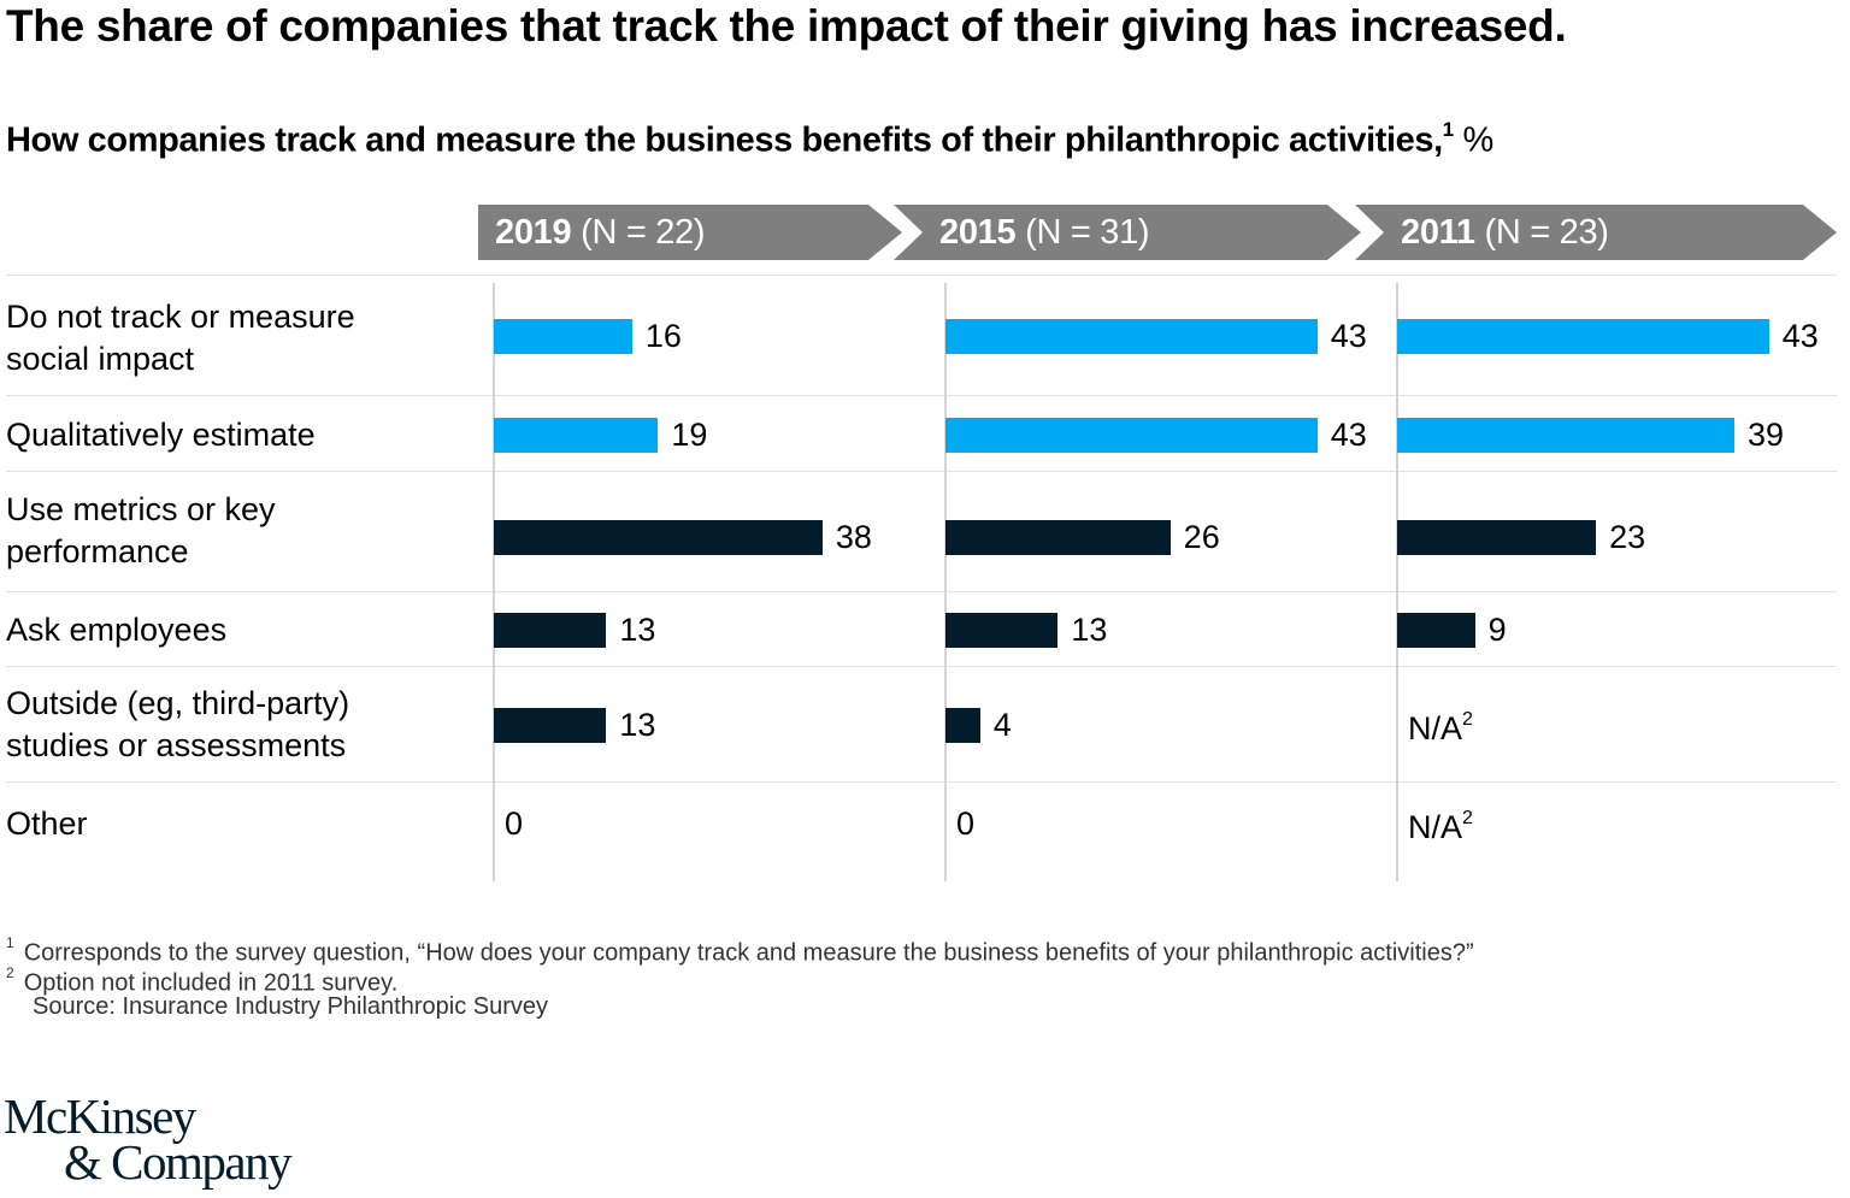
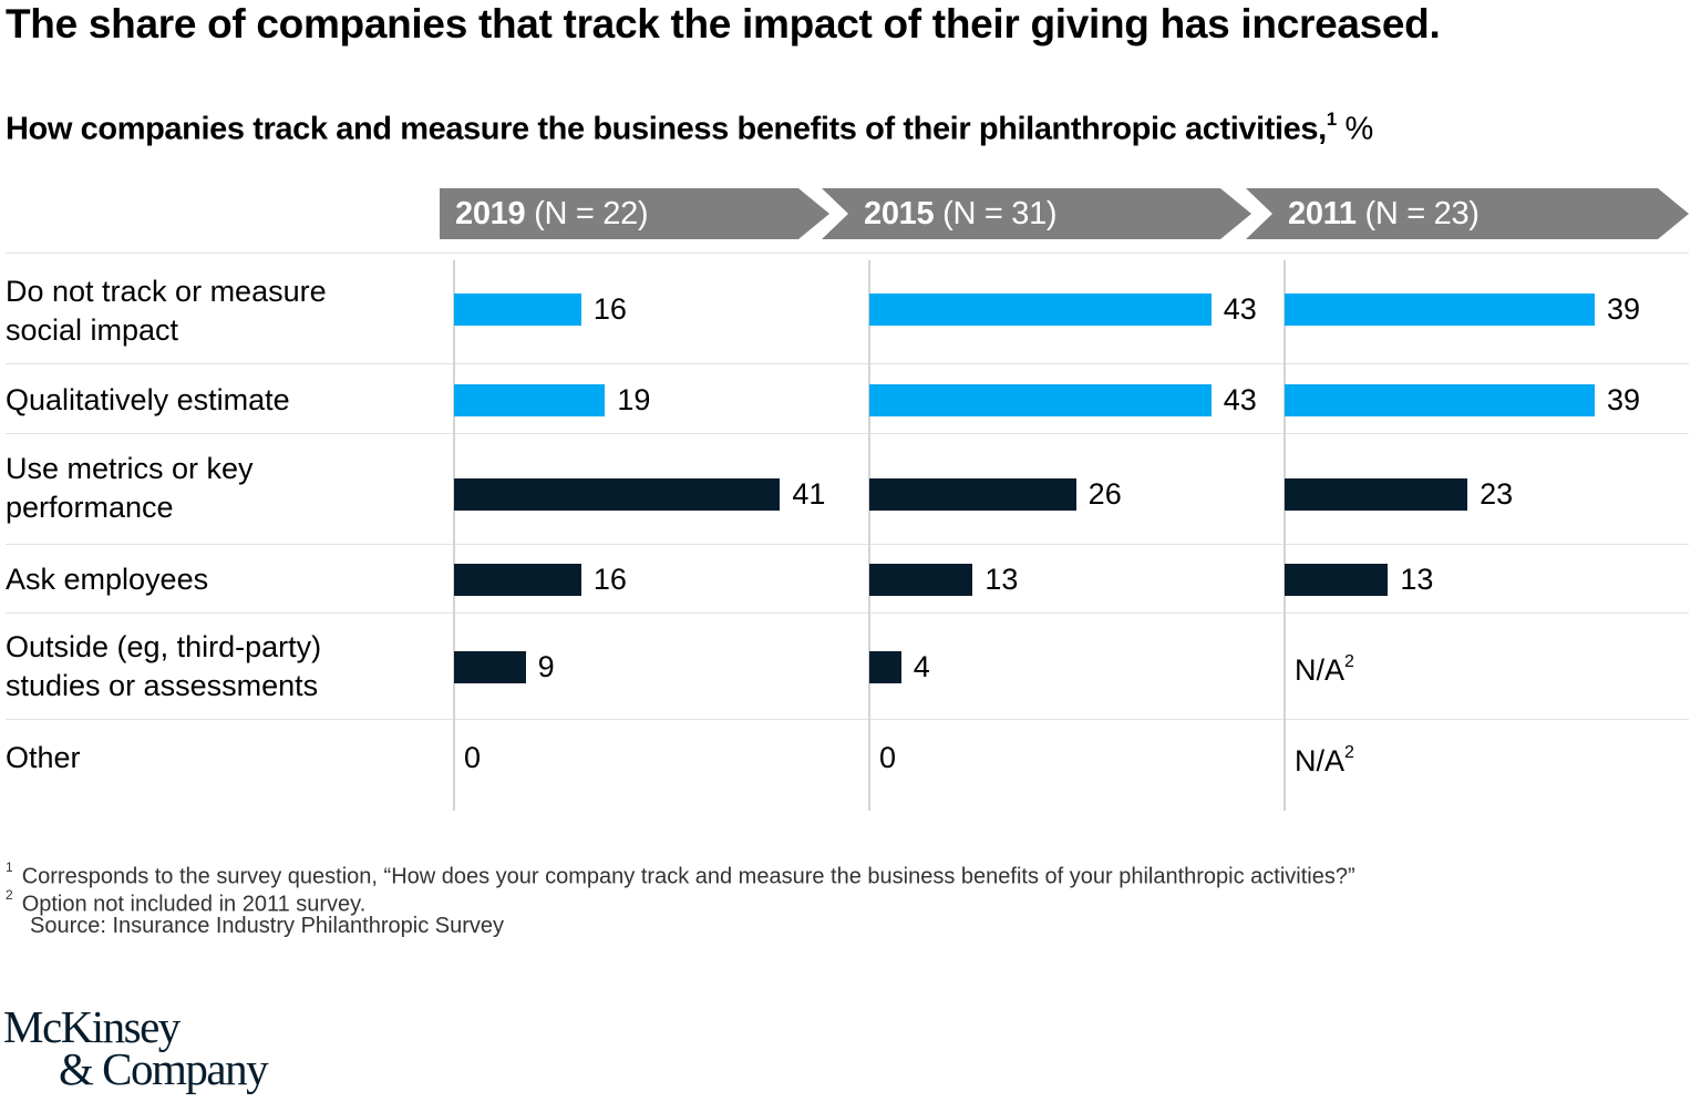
2011/Do not track or measure social impact: 43 -> 39
2019/Use metrics or key performance: 38 -> 41
2019/Ask employees: 13 -> 16
2011/Ask employees: 9 -> 13
2019/Outside (eg, third-party) studies or assessments: 13 -> 9
